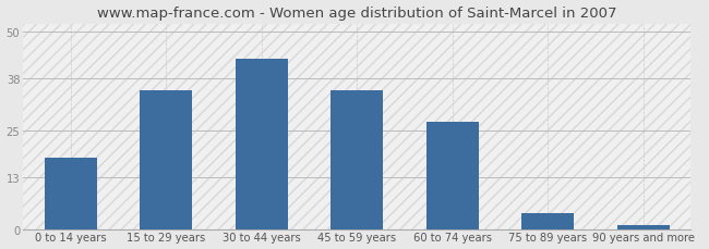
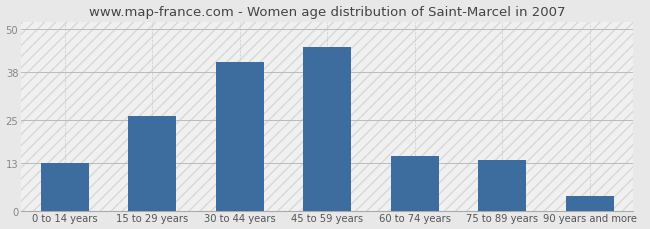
0 to 14 years: 18 -> 13
15 to 29 years: 35 -> 26
30 to 44 years: 43 -> 41
45 to 59 years: 35 -> 45
60 to 74 years: 27 -> 15
75 to 89 years: 4 -> 14
90 years and more: 1 -> 4
